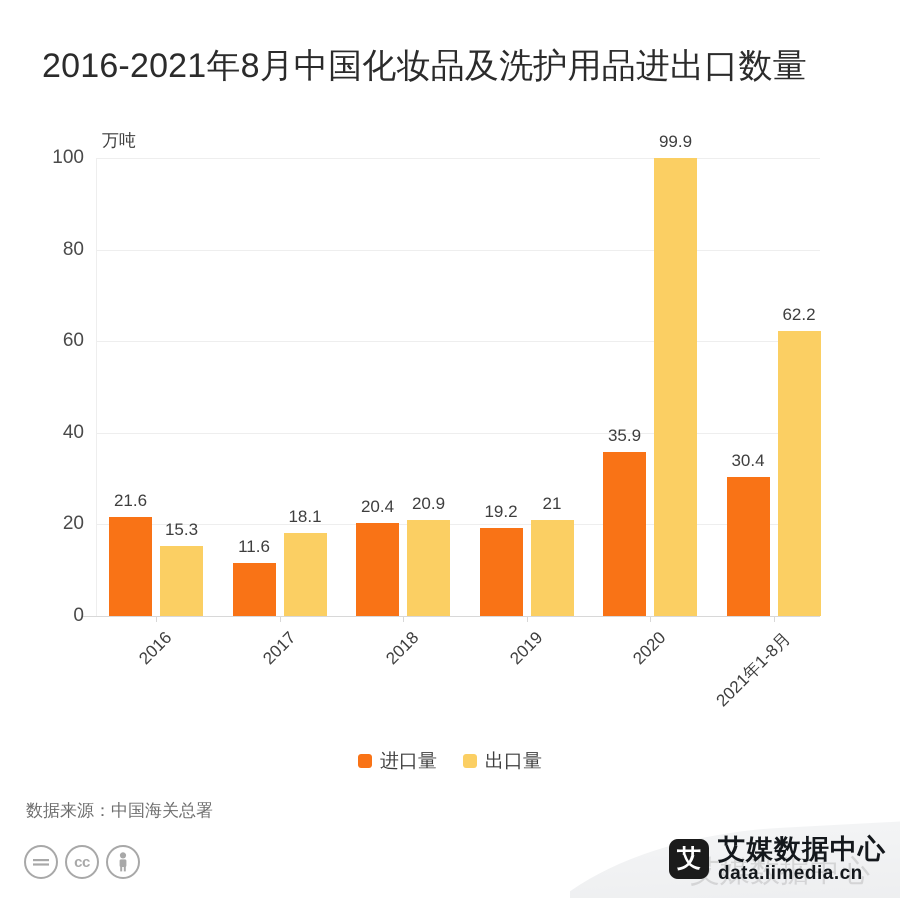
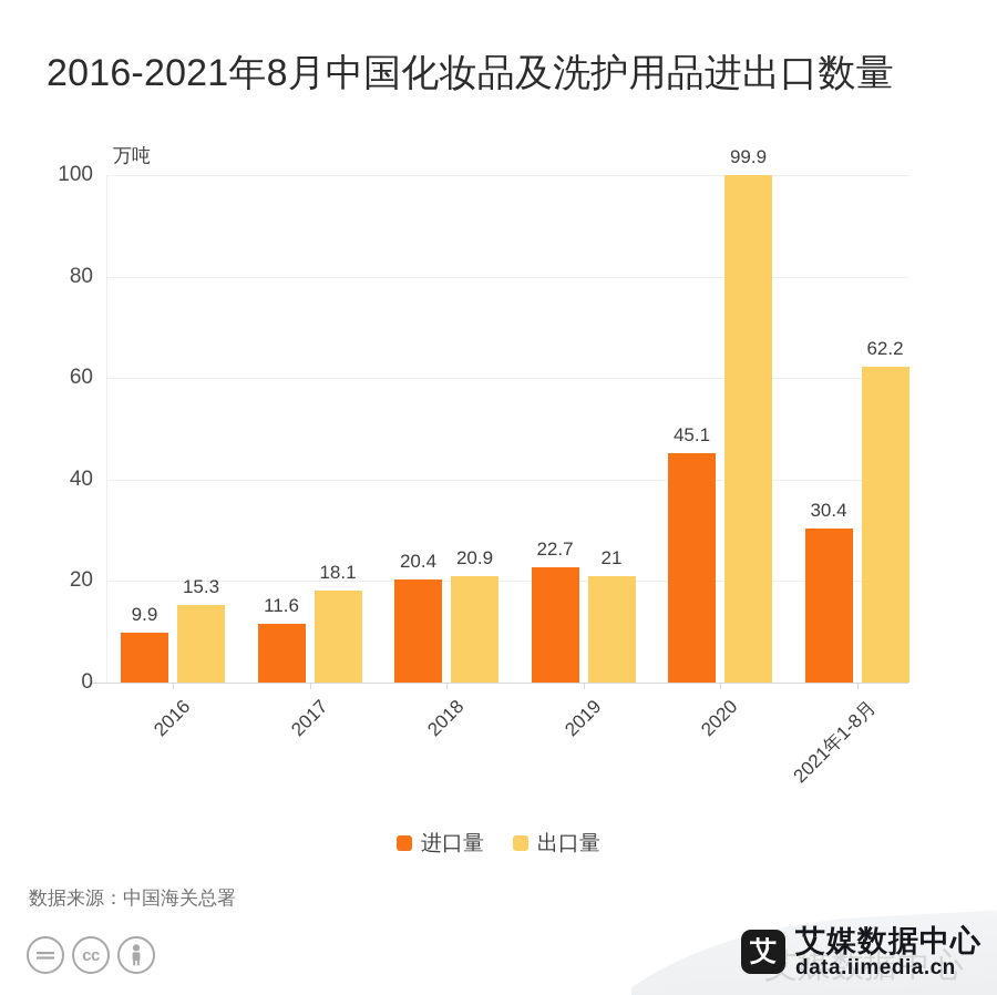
进口量/2016: 21.6 -> 9.9
进口量/2019: 19.2 -> 22.7
进口量/2020: 35.9 -> 45.1
